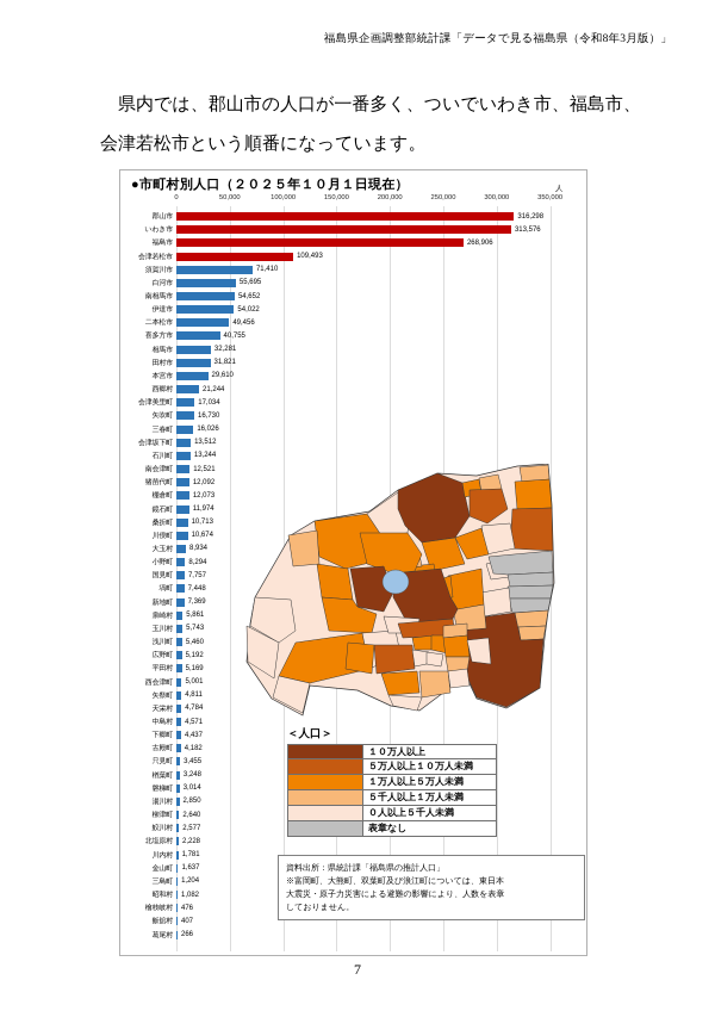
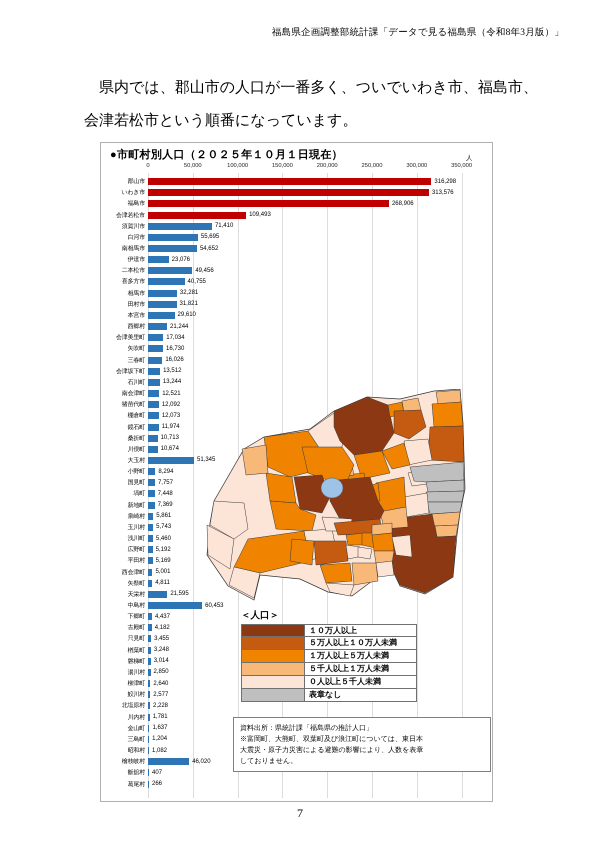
伊達市: 54,022 -> 23,076
大玉村: 8,934 -> 51,345
天栄村: 4,784 -> 21,595
中島村: 4,571 -> 60,453
檜枝岐村: 476 -> 46,020
